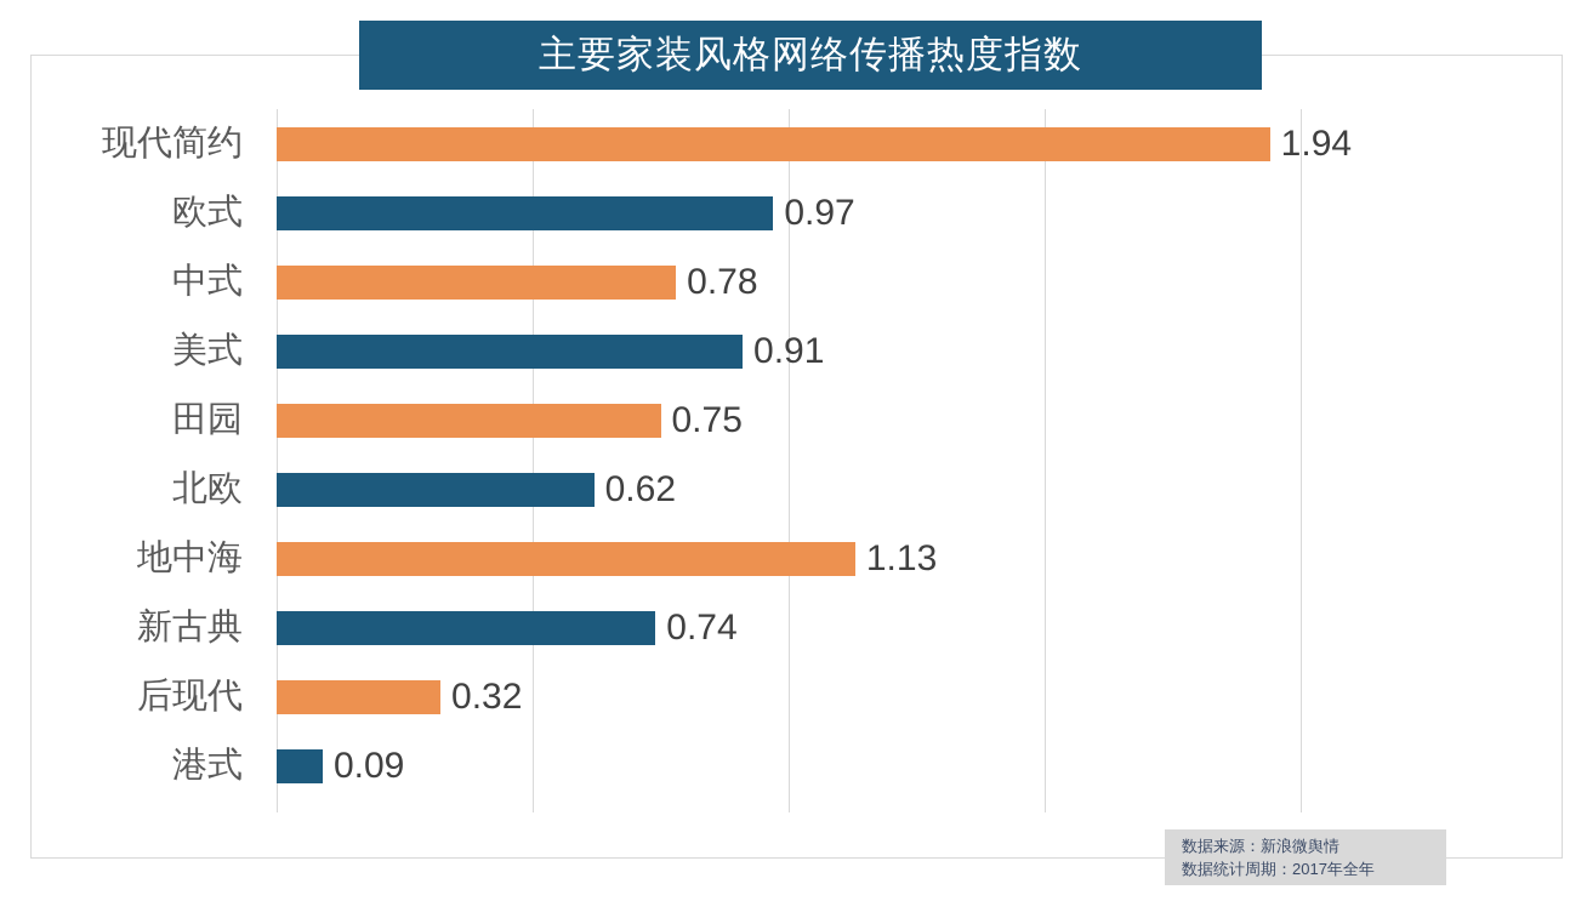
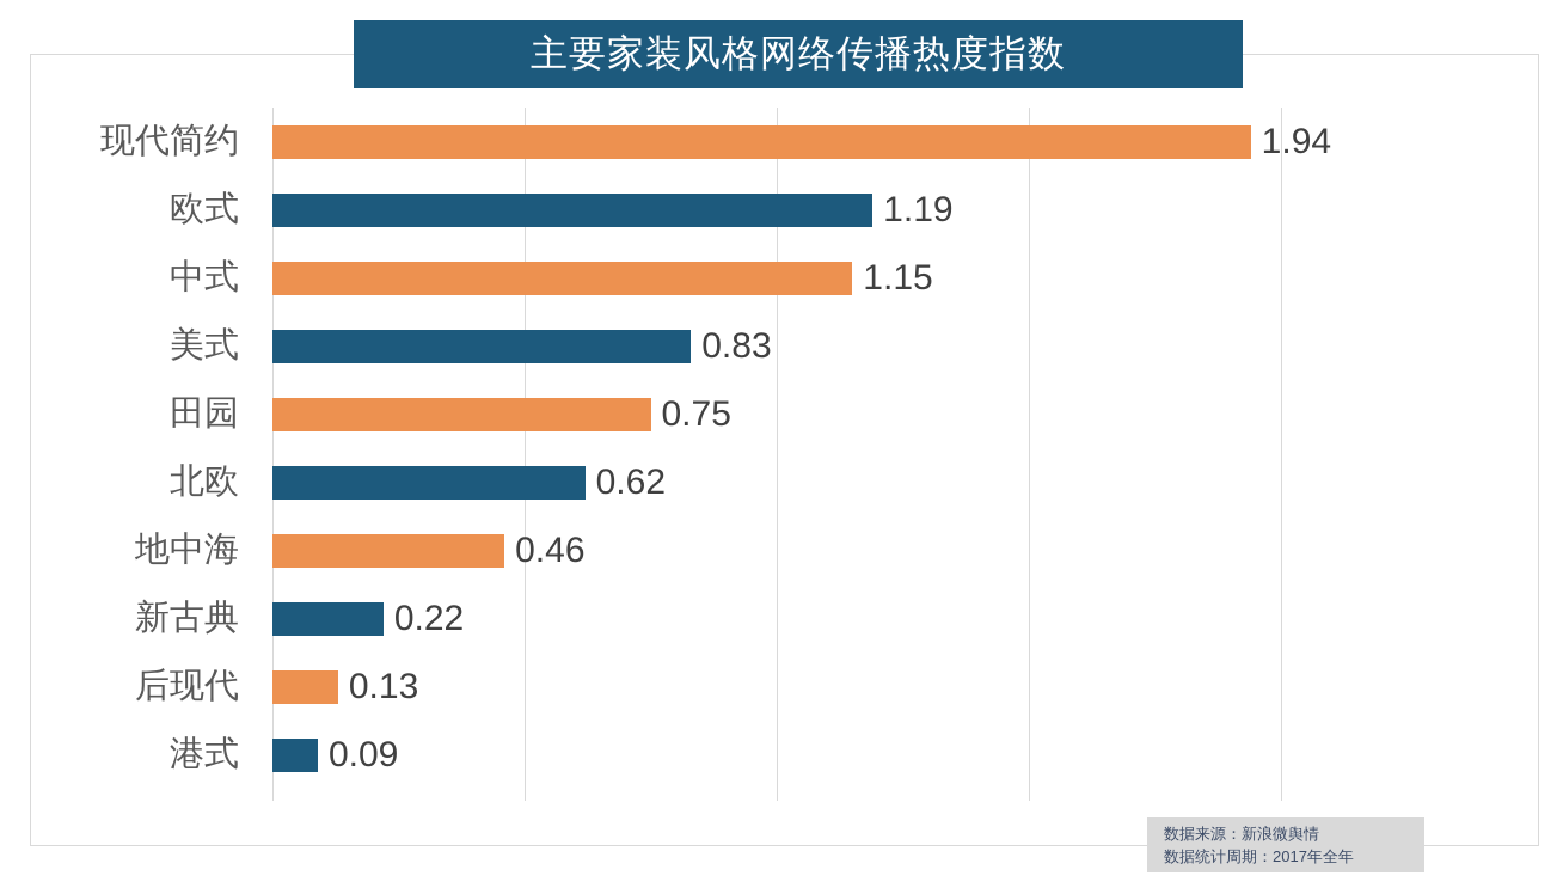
欧式: 0.97 -> 1.19
中式: 0.78 -> 1.15
美式: 0.91 -> 0.83
地中海: 1.13 -> 0.46
新古典: 0.74 -> 0.22
后现代: 0.32 -> 0.13
